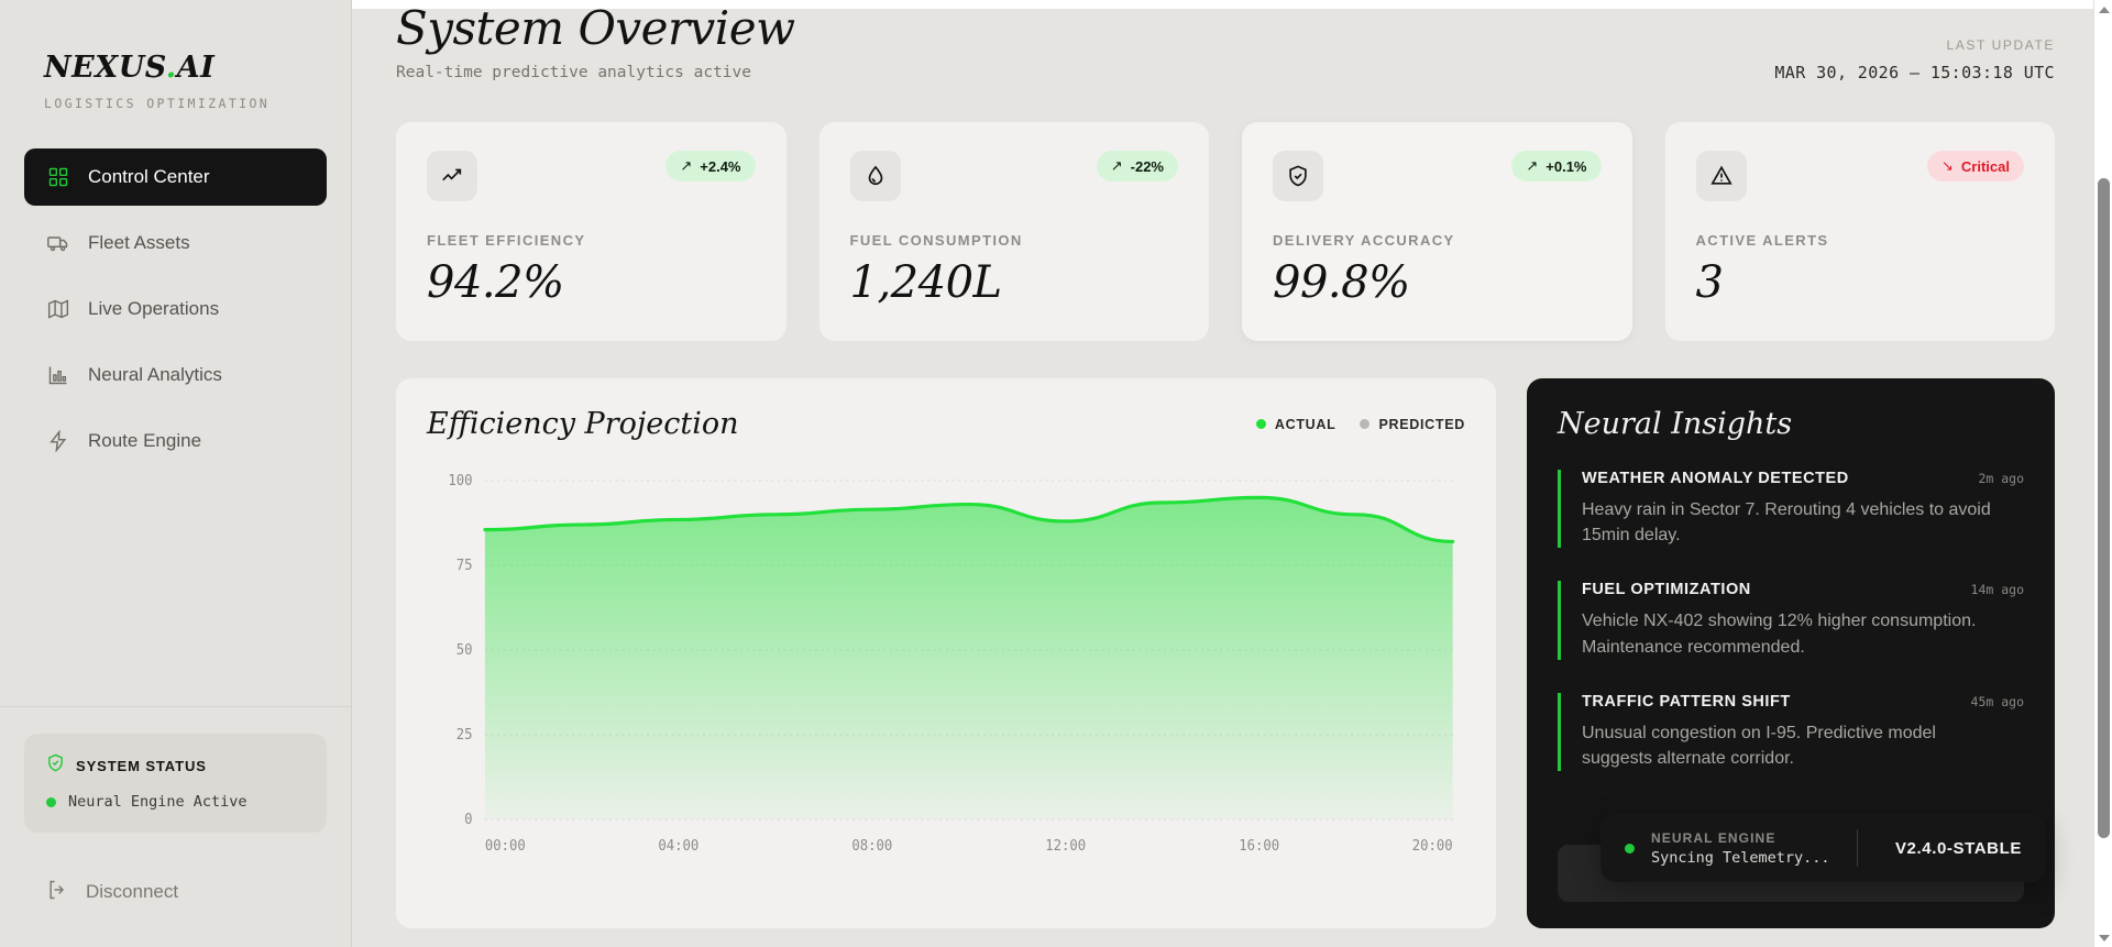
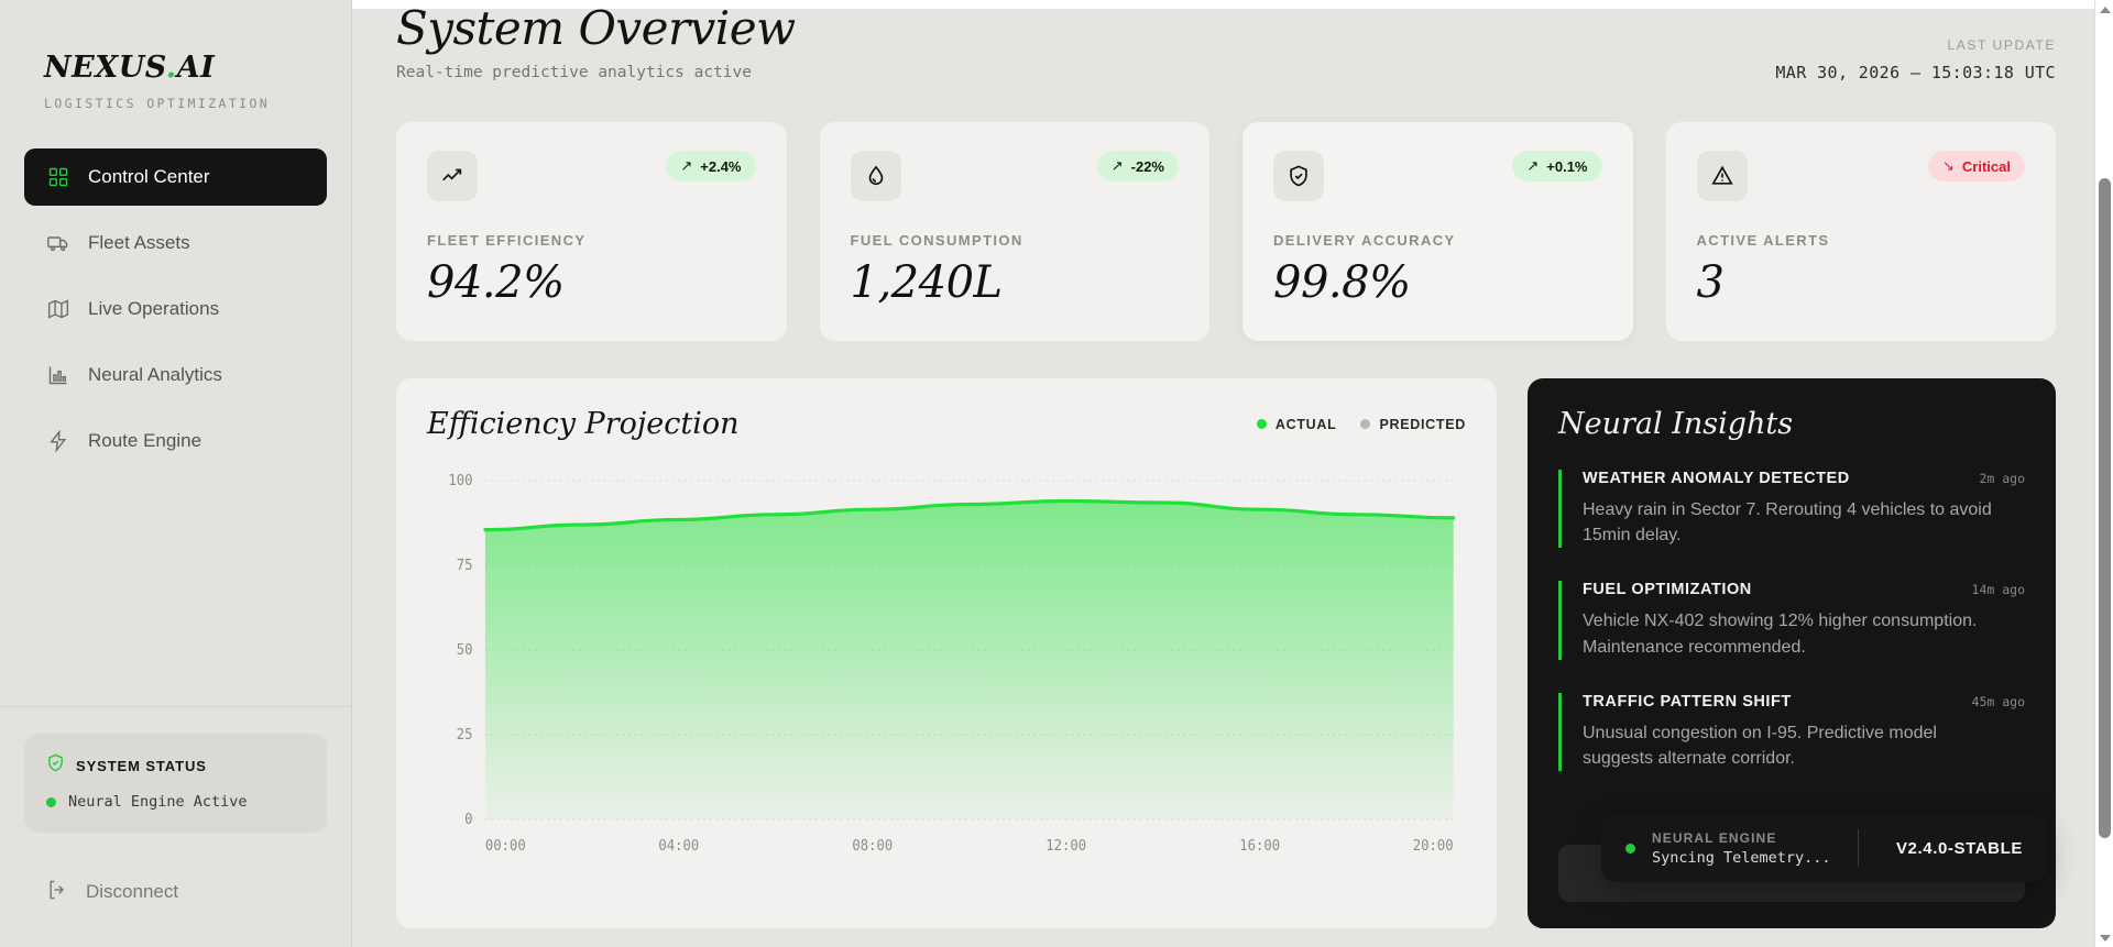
12:00: 88 -> 94
16:00: 95 -> 92
20:00: 82 -> 89
